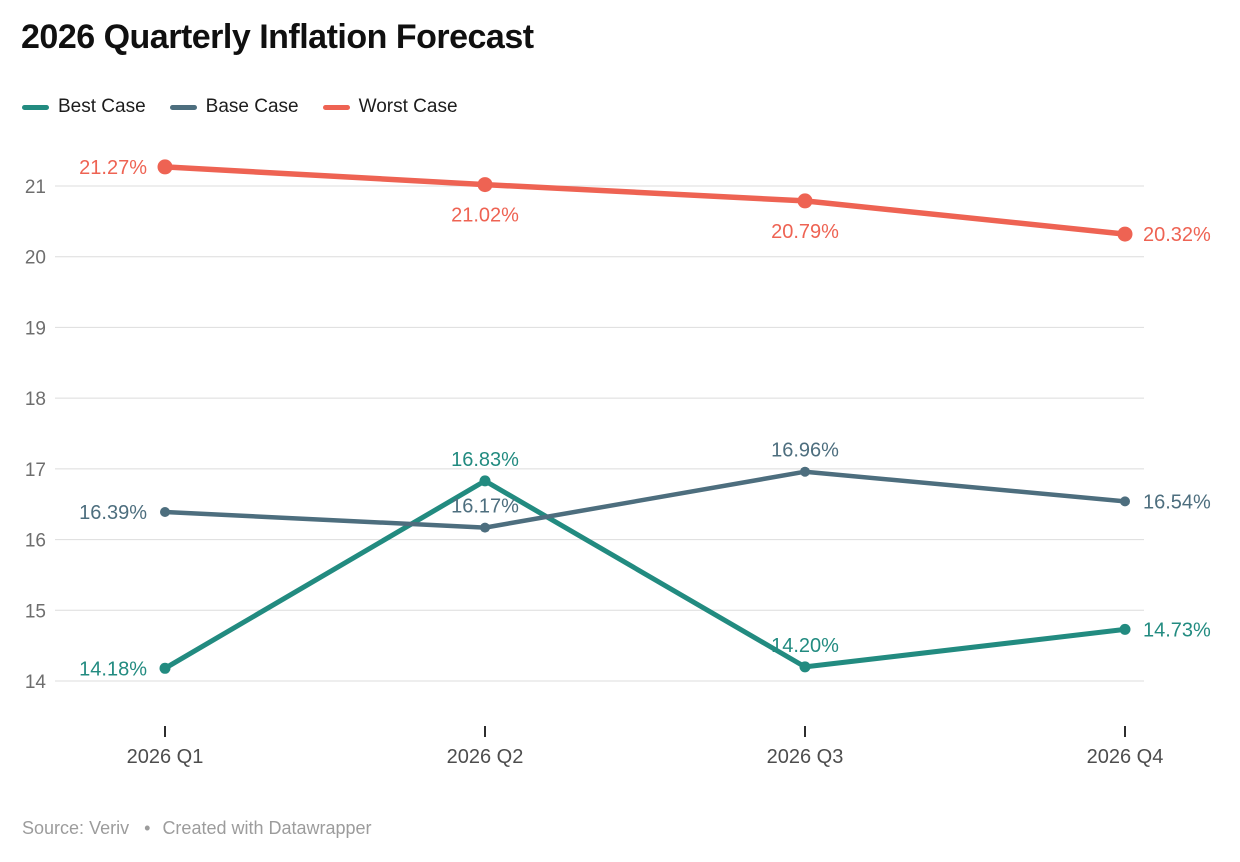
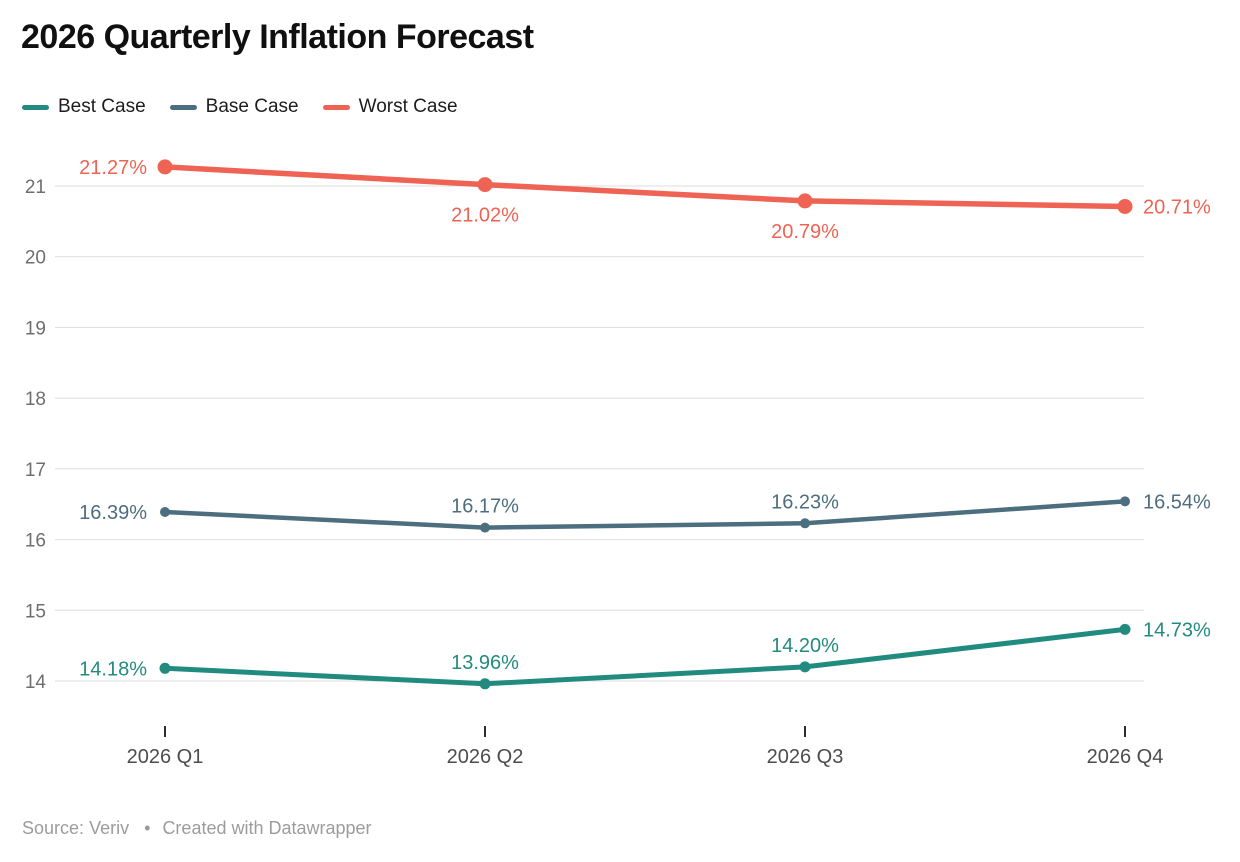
Best Case/2026 Q2: 16.83% -> 13.96%
Base Case/2026 Q3: 16.96% -> 16.23%
Worst Case/2026 Q4: 20.32% -> 20.71%
